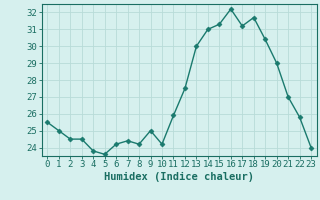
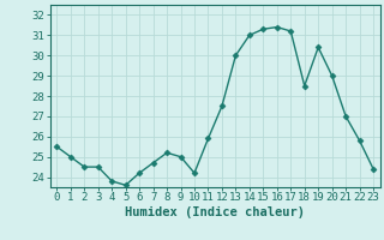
7: 24.4 -> 24.7
8: 24.2 -> 25.2
16: 32.2 -> 31.4
18: 31.7 -> 28.5
23: 24.0 -> 24.4
